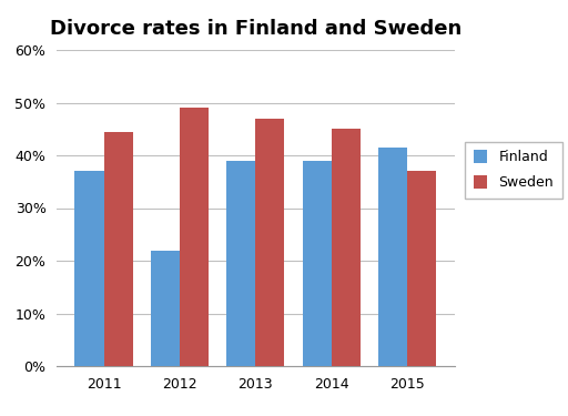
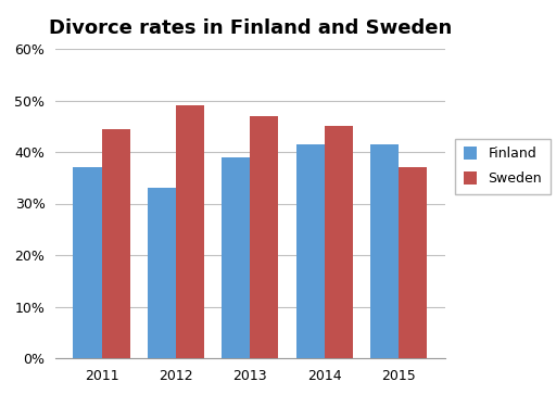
Finland/2012: 22.0% -> 33.0%
Finland/2014: 39.0% -> 41.5%
